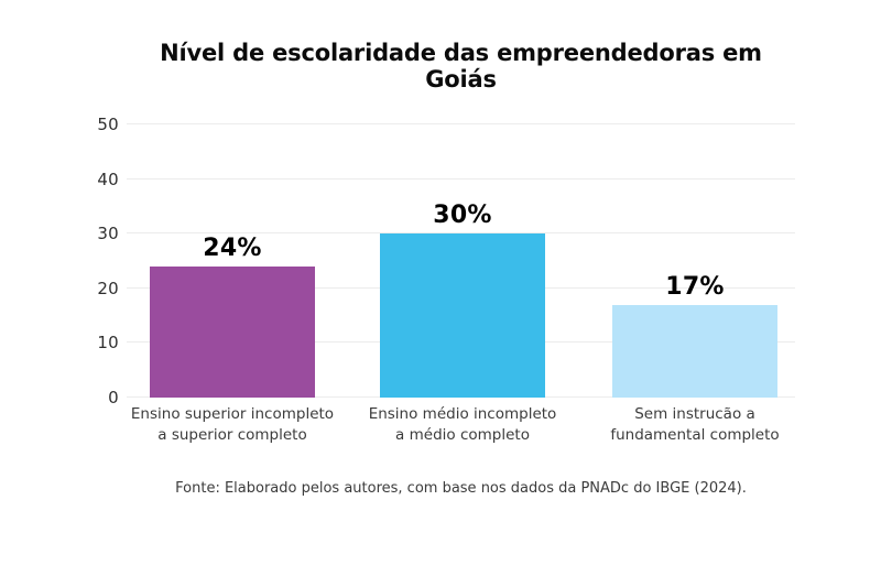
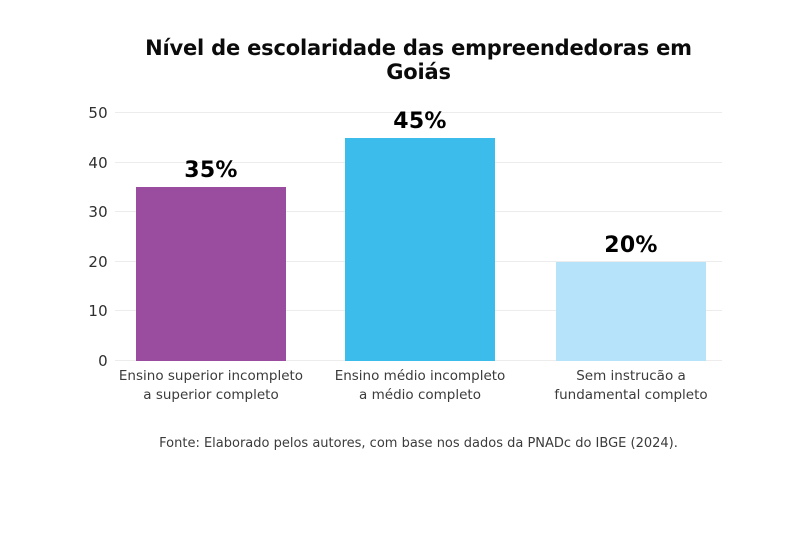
Ensino superior incompleto a superior completo: 24% -> 35%
Ensino médio incompleto a médio completo: 30% -> 45%
Sem instrucão a fundamental completo: 17% -> 20%
